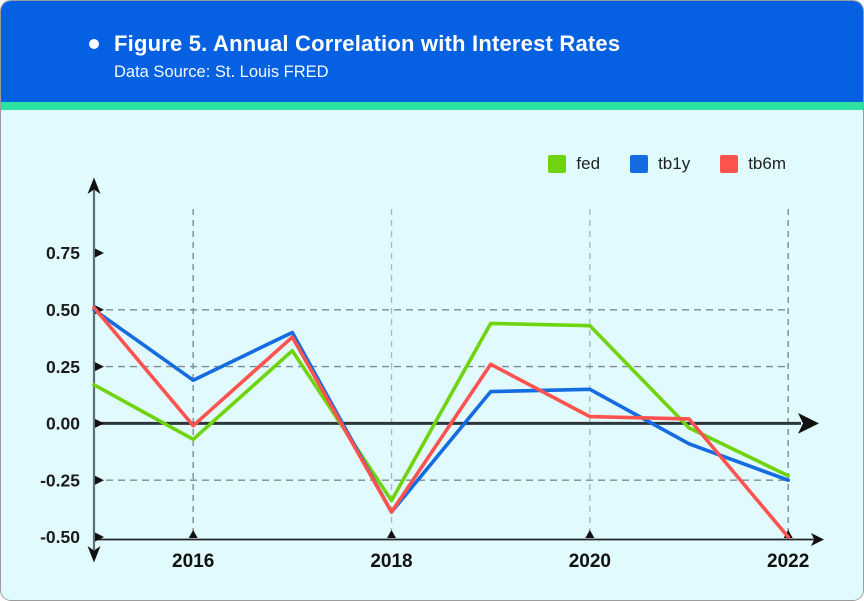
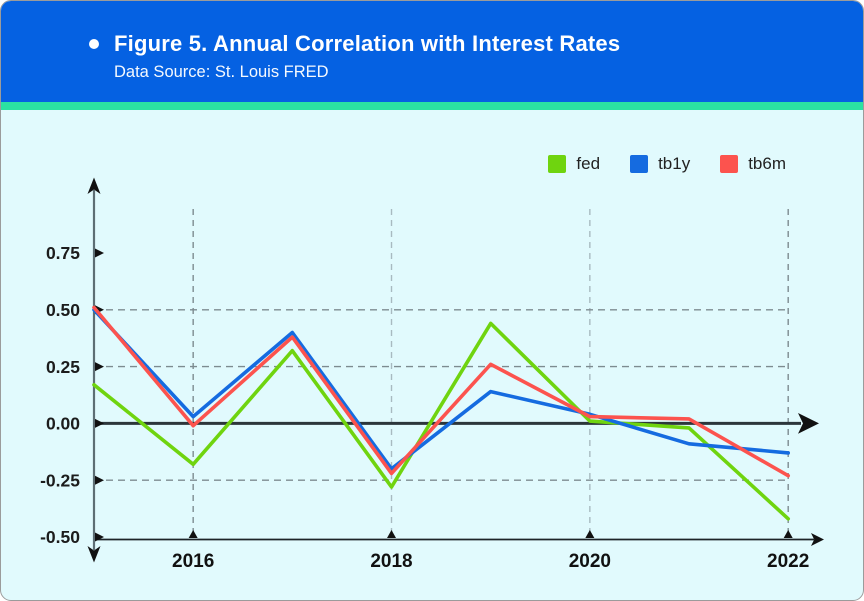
fed/2016: -0.07 -> -0.18
tb1y/2016: 0.19 -> 0.03
fed/2018: -0.34 -> -0.28
tb1y/2018: -0.39 -> -0.20
tb6m/2018: -0.39 -> -0.22
fed/2020: 0.43 -> 0.01
tb1y/2020: 0.15 -> 0.04
fed/2022: -0.23 -> -0.42
tb1y/2022: -0.25 -> -0.13
tb6m/2022: -0.50 -> -0.23
